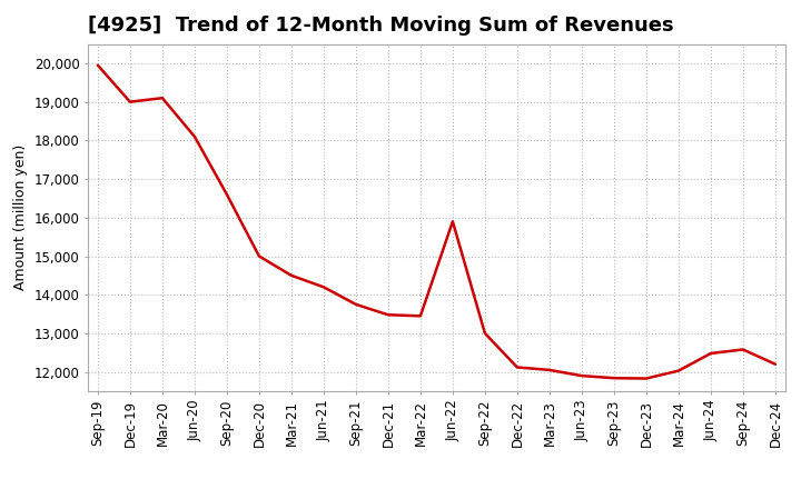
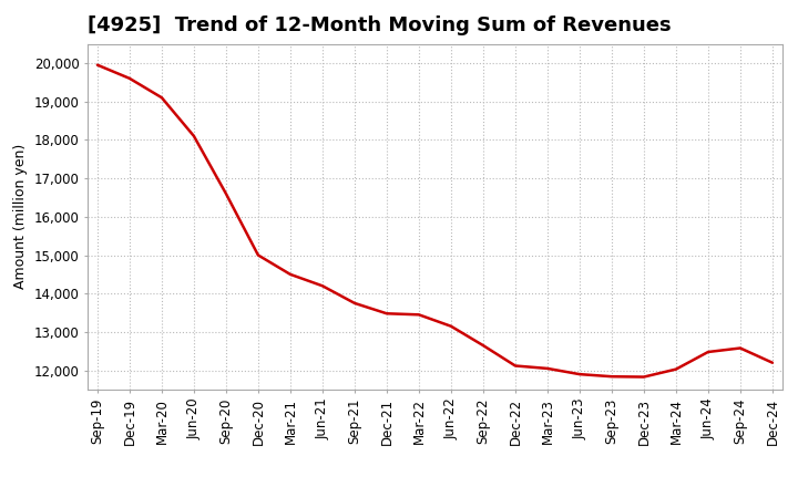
Dec-19: 19,000 -> 19,600
Jun-22: 15,900 -> 13,150
Sep-22: 13,000 -> 12,650
